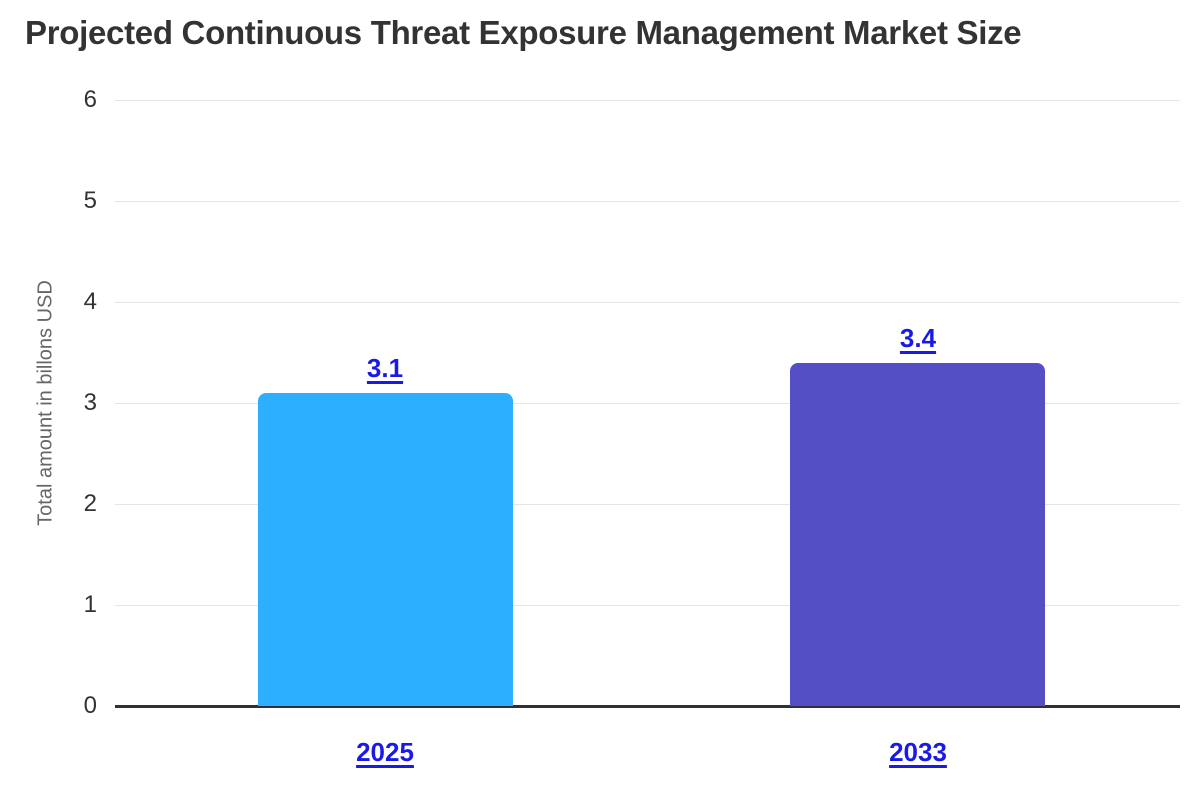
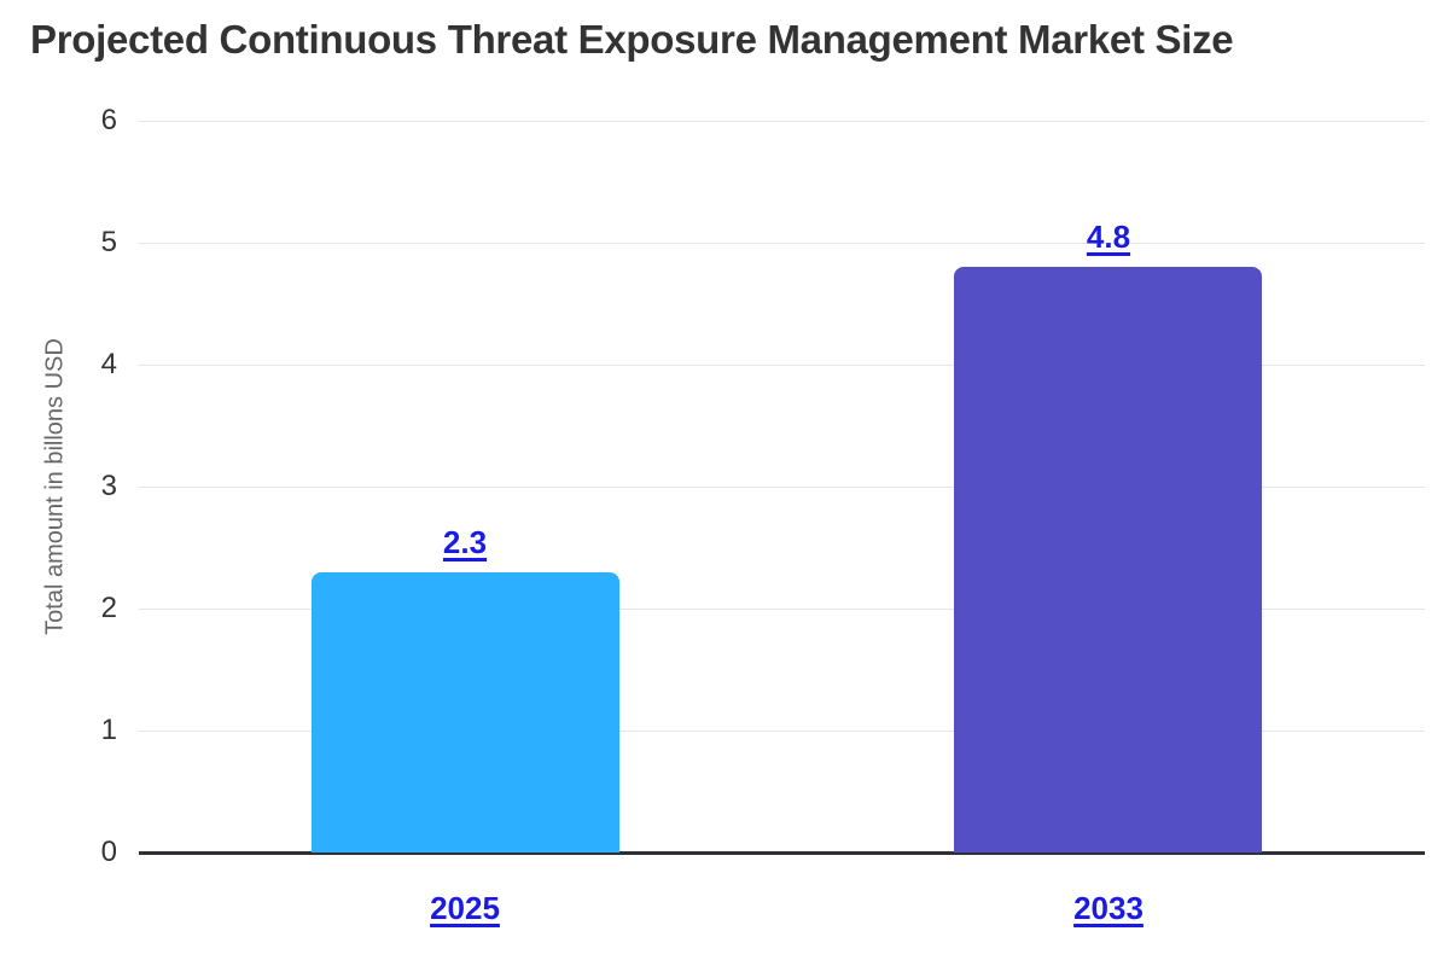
2025: 3.1 -> 2.3
2033: 3.4 -> 4.8
